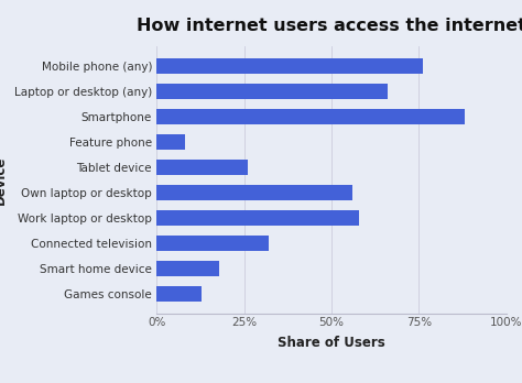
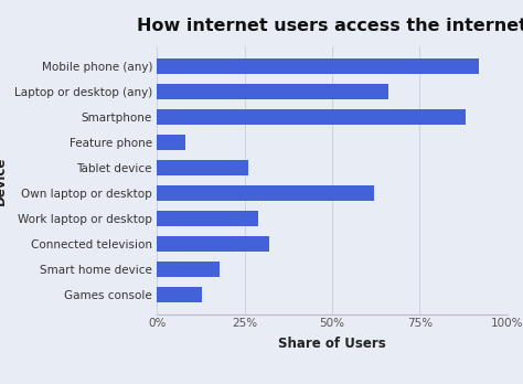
Mobile phone (any): 76% -> 92%
Own laptop or desktop: 56% -> 62%
Work laptop or desktop: 58% -> 29%
